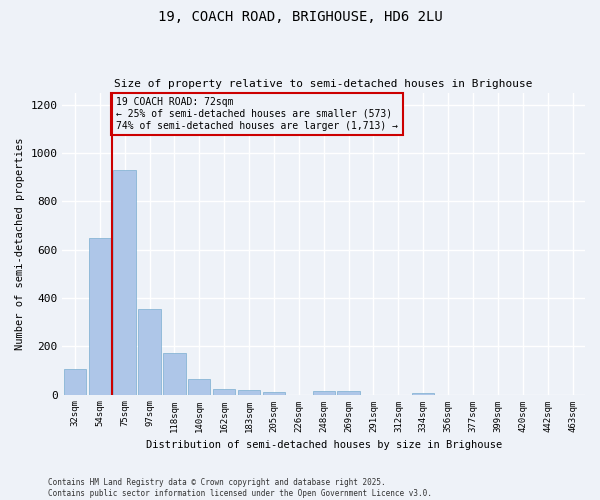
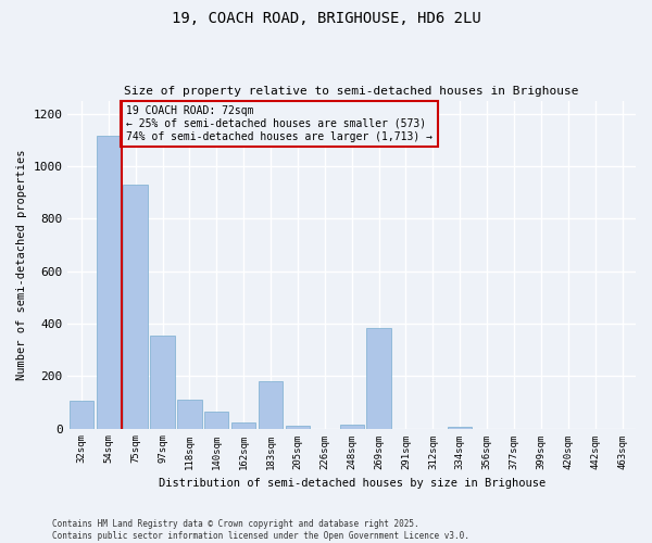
54sqm: 650 -> 1115
118sqm: 170 -> 110
183sqm: 20 -> 180
269sqm: 15 -> 385
